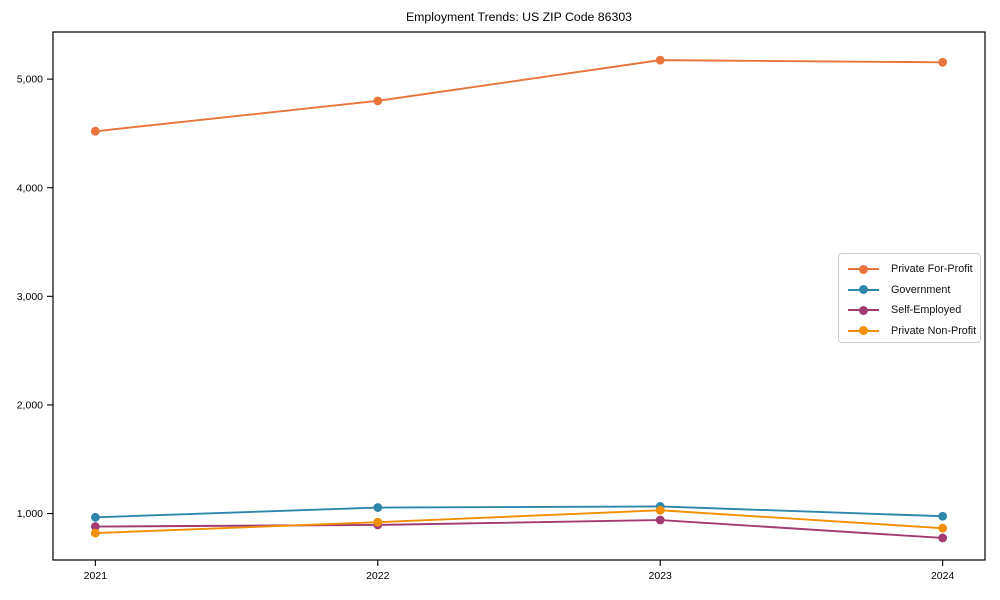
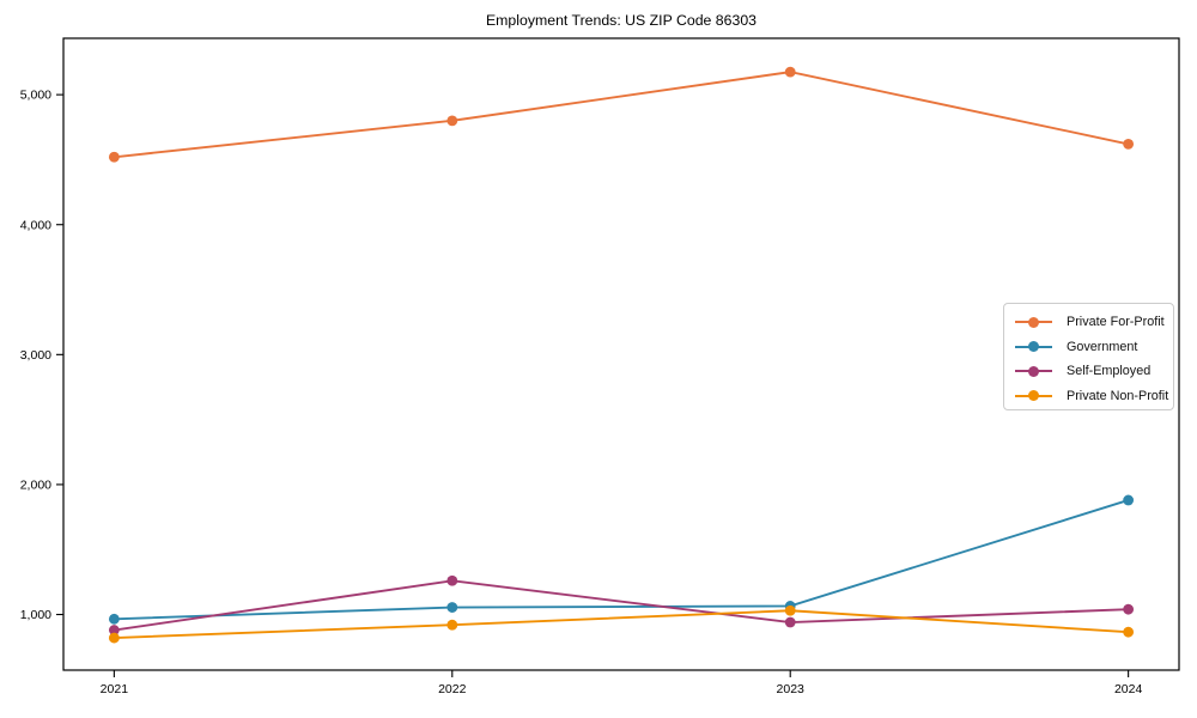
Self-Employed/2022: 900 -> 1260
Private For-Profit/2024: 5160 -> 4620
Government/2024: 980 -> 1880
Self-Employed/2024: 780 -> 1040
